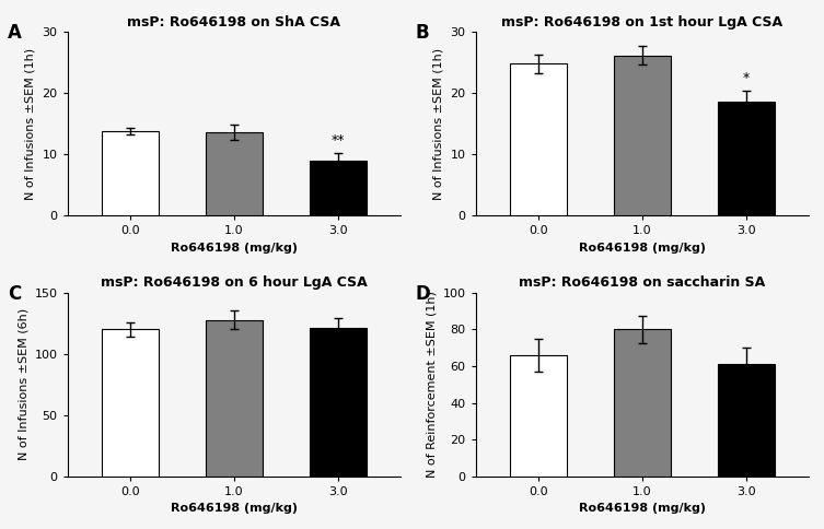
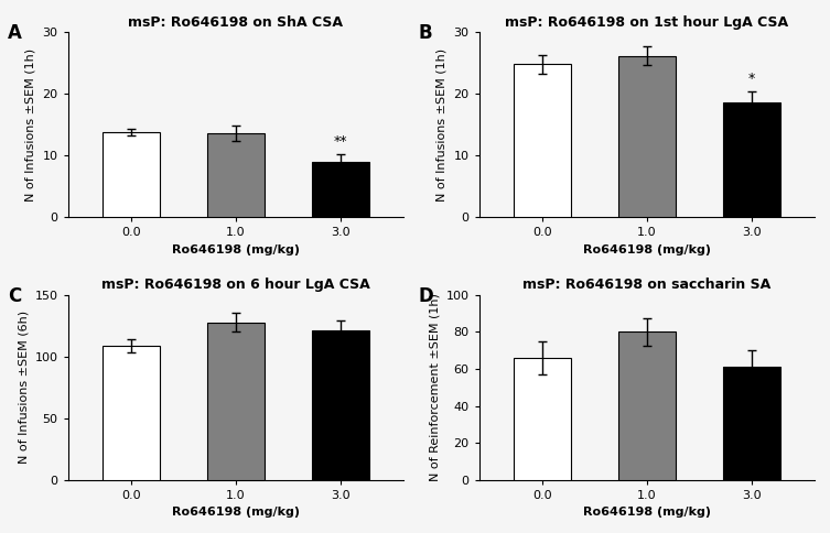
msP: Ro646198 on 6 hour LgA CSA/0.0: 120 -> 109
